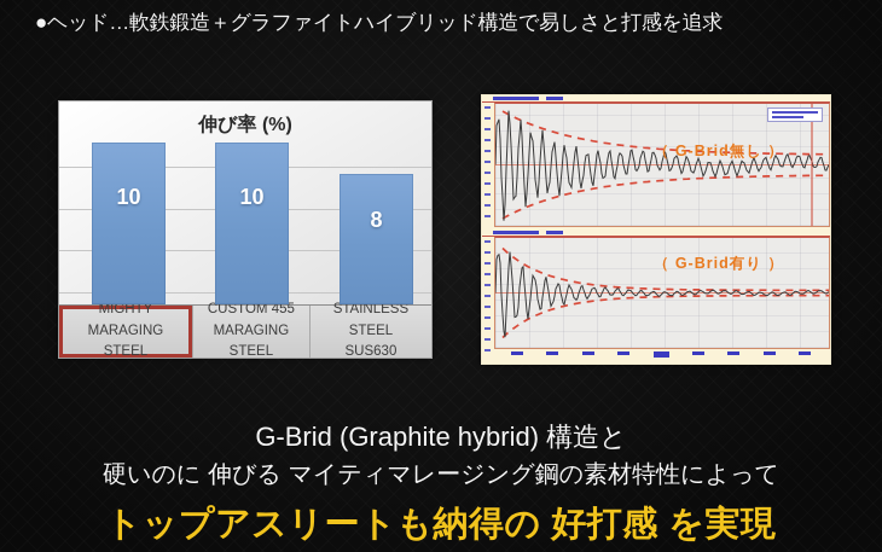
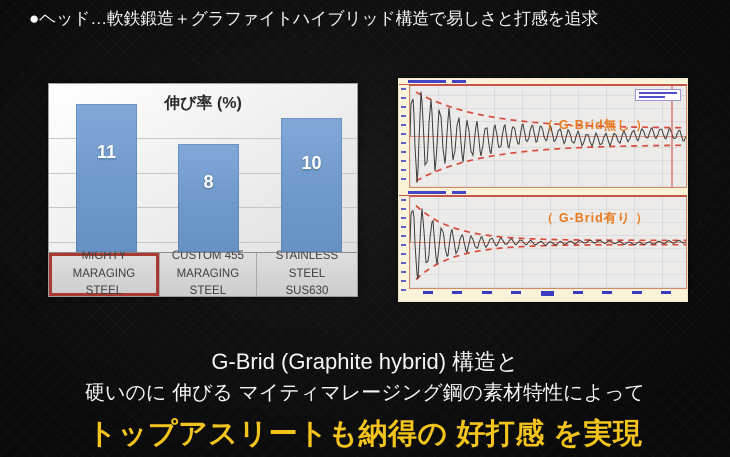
伸び率 (%)/MIGHTY MARAGING STEEL: 10 -> 11
伸び率 (%)/CUSTOM 455 MARAGING STEEL: 10 -> 8
伸び率 (%)/STAINLESS STEEL SUS630: 8 -> 10
